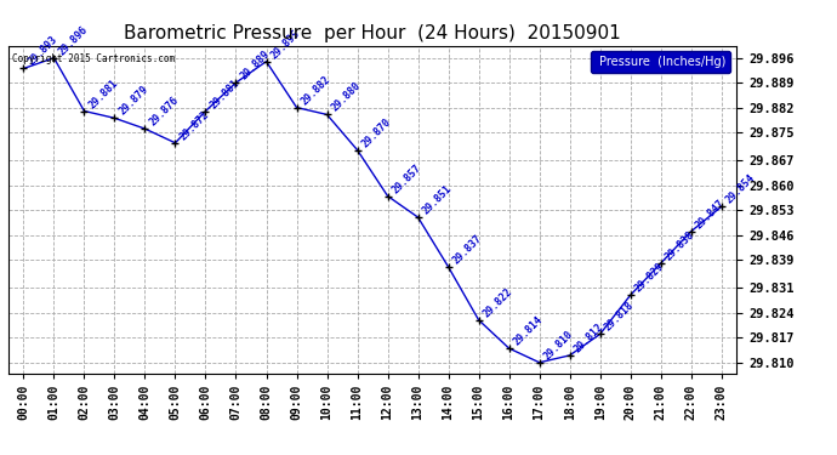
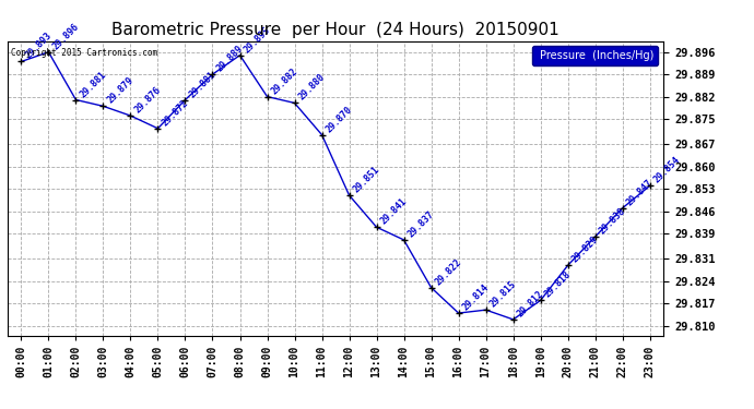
12:00: 29.857 -> 29.851
13:00: 29.851 -> 29.841
17:00: 29.810 -> 29.815
